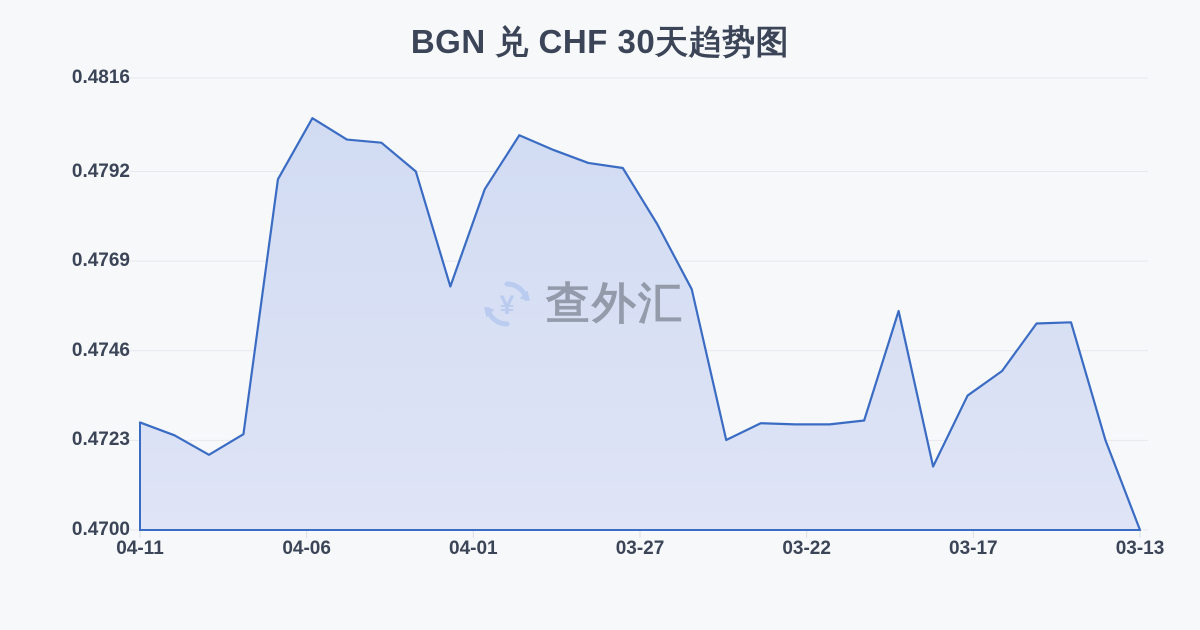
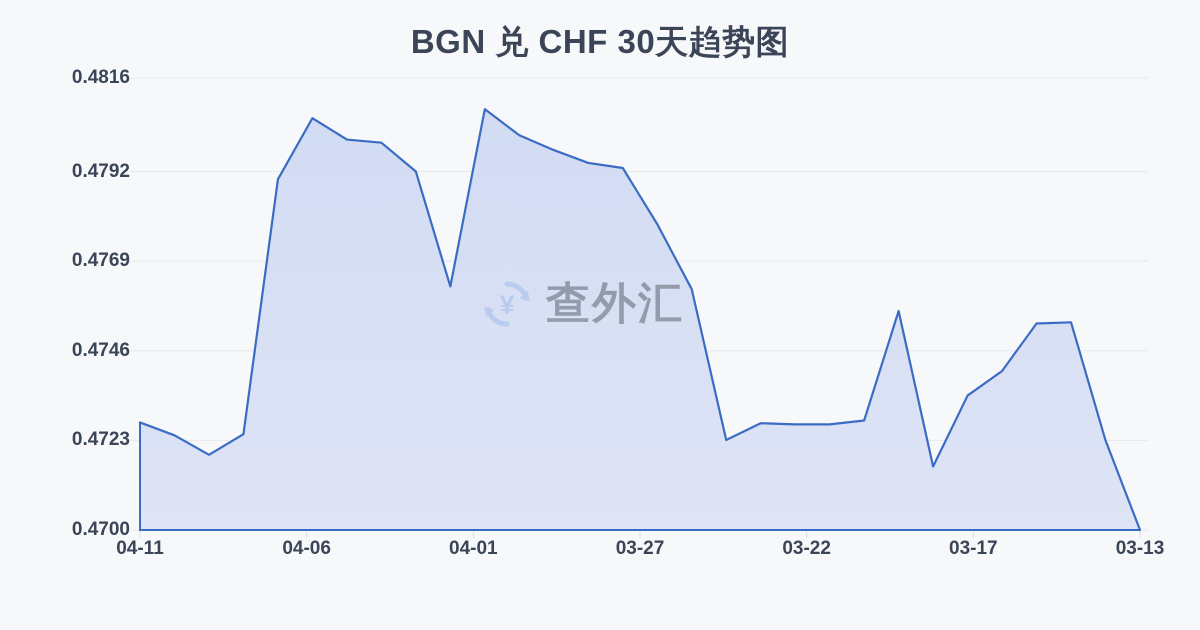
04-01: 0.4788 -> 0.4808
